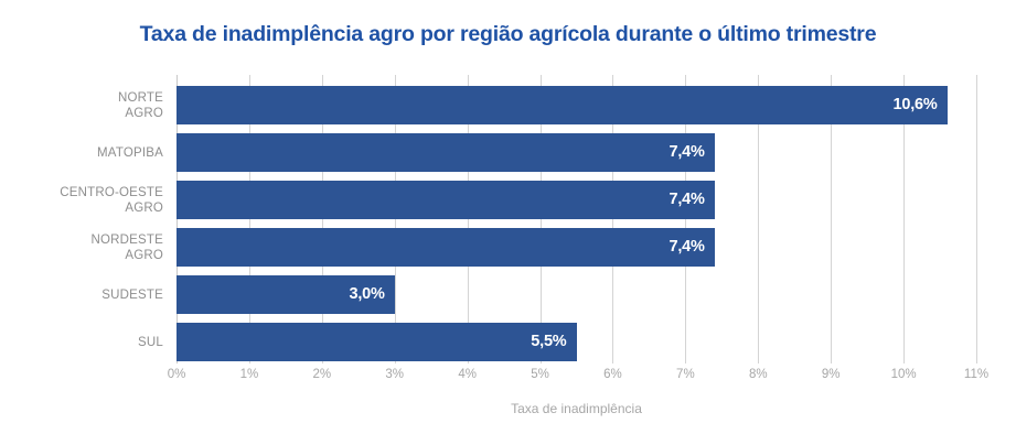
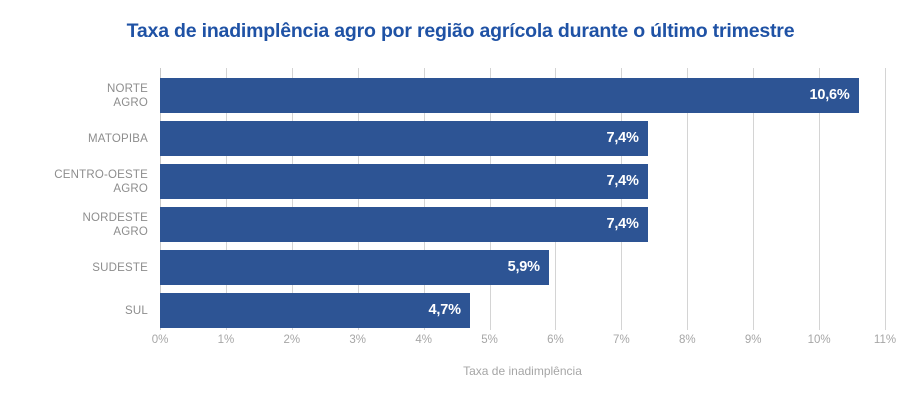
SUDESTE: 3,0% -> 5,9%
SUL: 5,5% -> 4,7%
